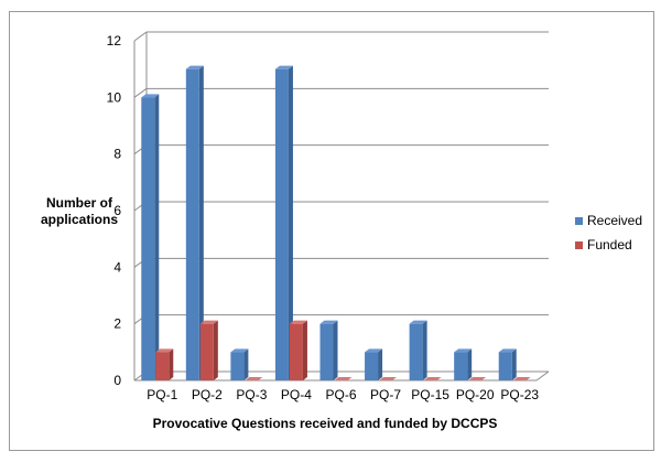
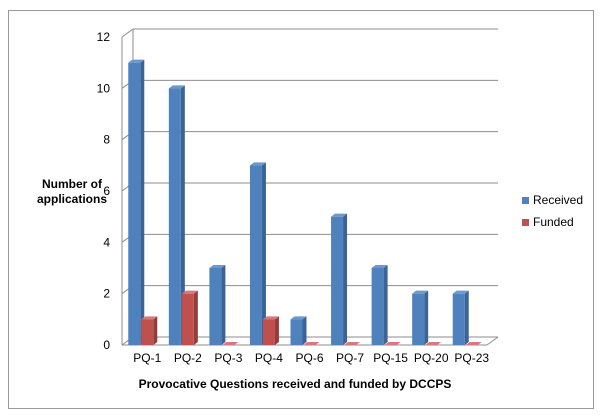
Received/PQ-1: 10 -> 11
Received/PQ-2: 11 -> 10
Received/PQ-3: 1 -> 3
Received/PQ-4: 11 -> 7
Funded/PQ-4: 2 -> 1
Received/PQ-6: 2 -> 1
Received/PQ-7: 1 -> 5
Received/PQ-15: 2 -> 3
Received/PQ-20: 1 -> 2
Received/PQ-23: 1 -> 2
